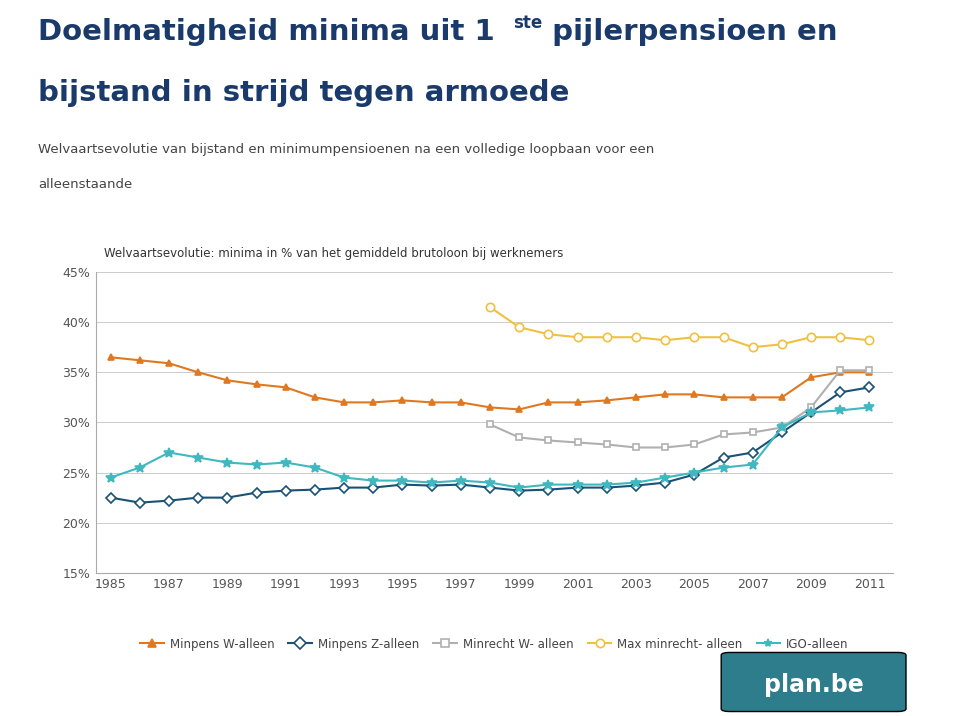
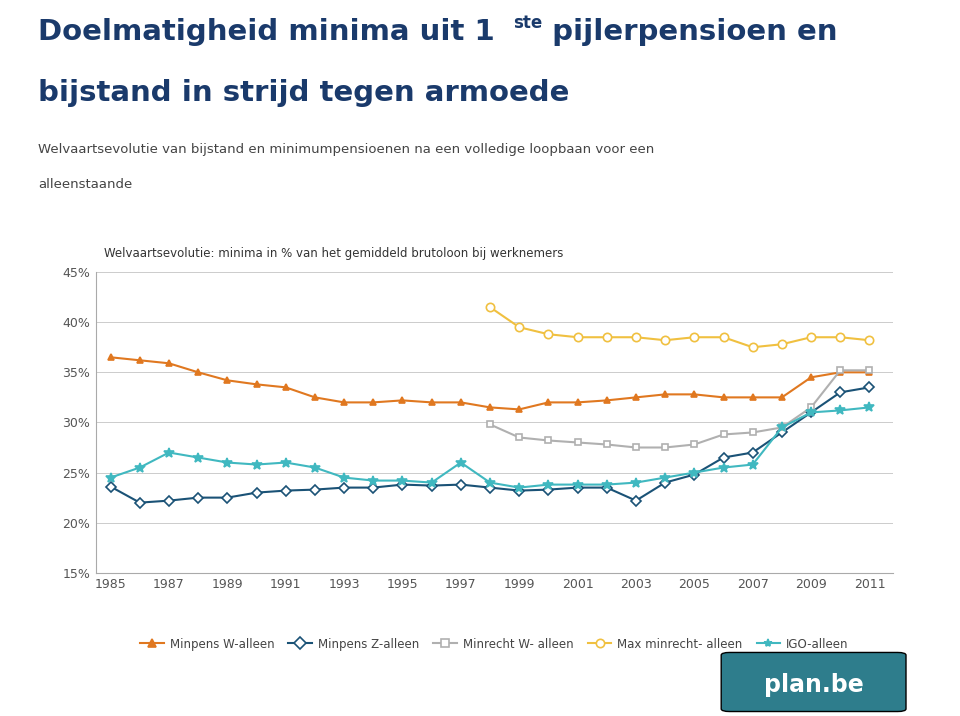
Minpens Z-alleen/1985: 22.5% -> 23.6%
IGO-alleen/1997: 24.2% -> 26.0%
Minpens Z-alleen/2003: 23.7% -> 22.2%
